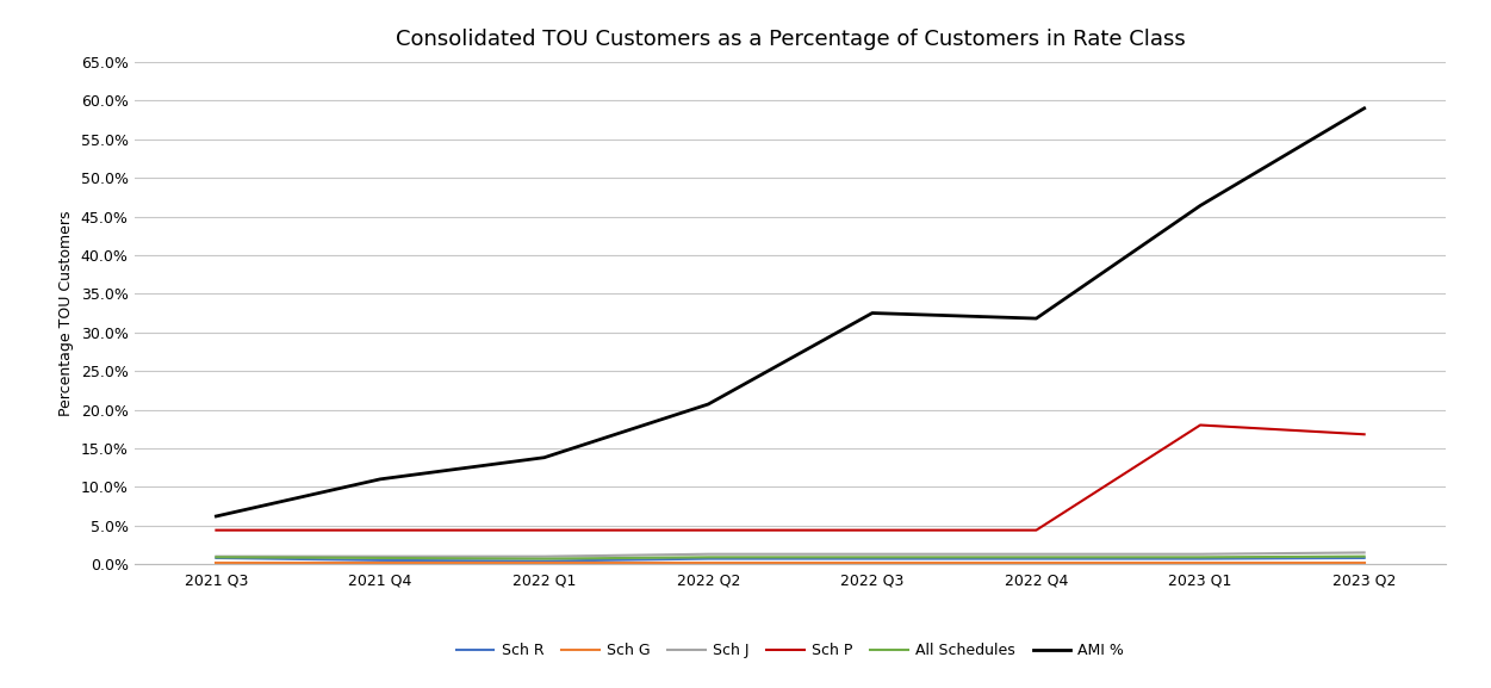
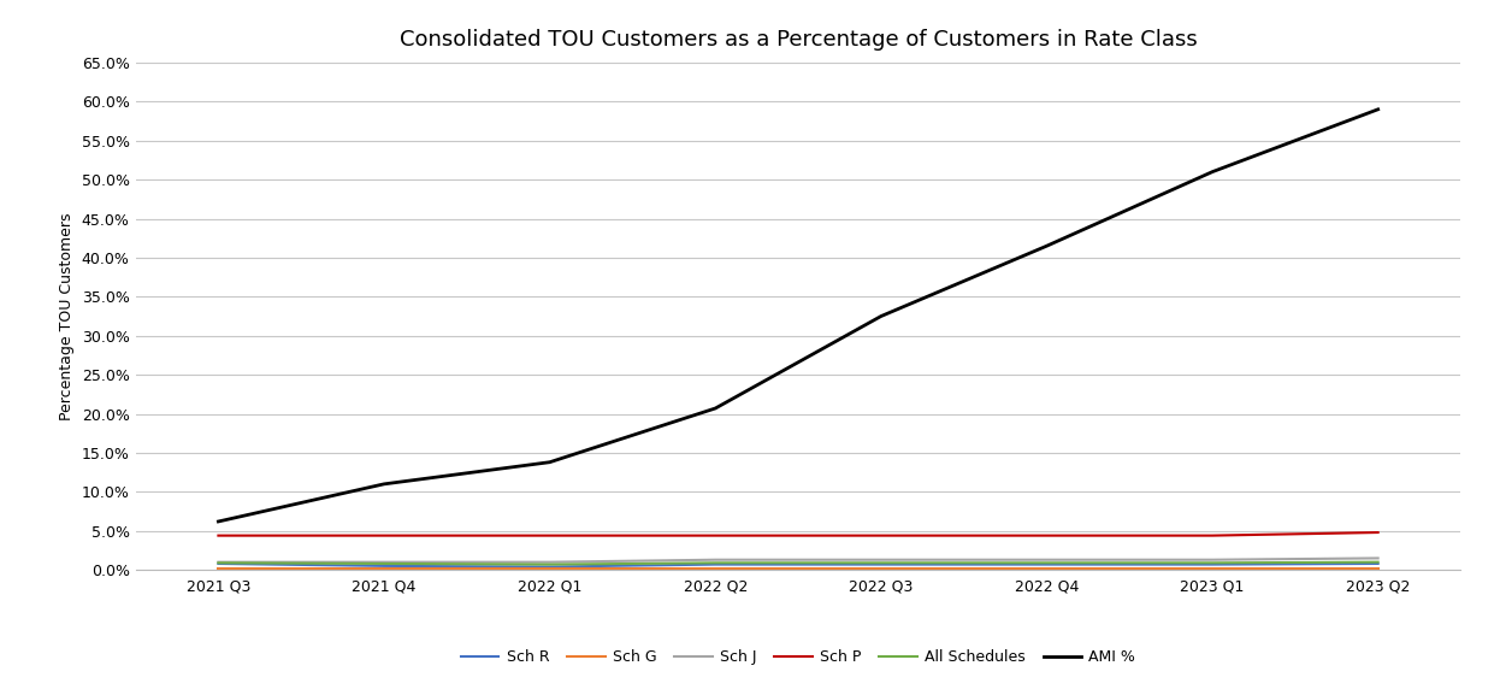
AMI %/2022 Q4: 31.8% -> 41.5%
Sch P/2023 Q1: 18.0% -> 4.4%
AMI %/2023 Q1: 46.4% -> 51.0%
Sch P/2023 Q2: 16.8% -> 4.8%
